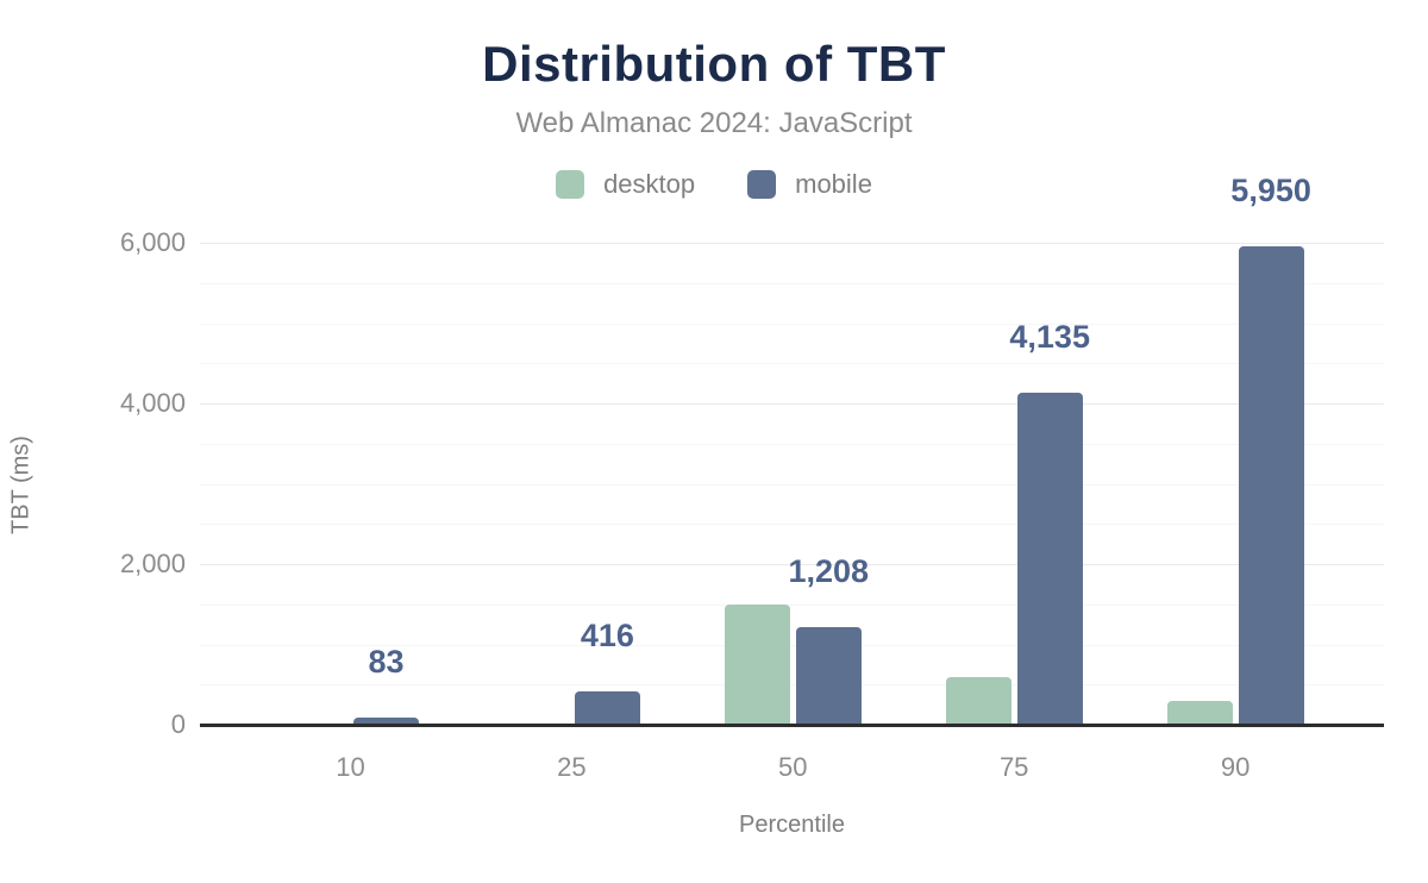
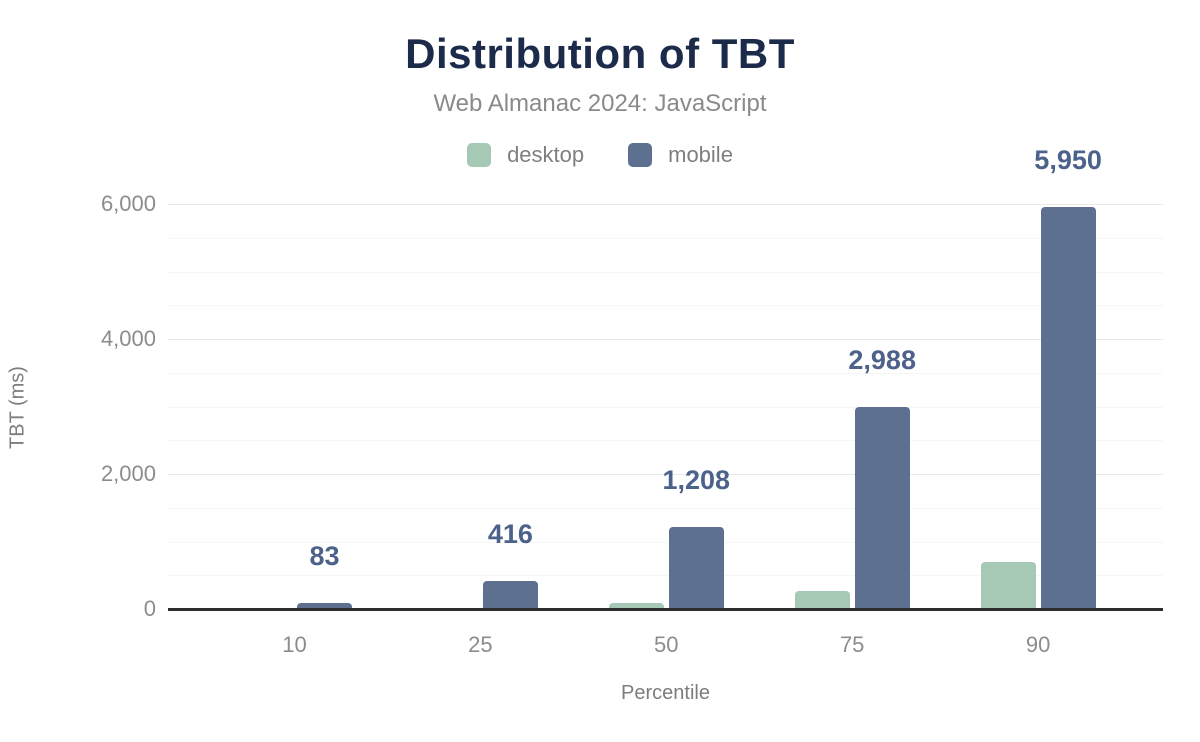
desktop/50: 1500 -> 100
desktop/75: 600 -> 300
mobile/75: 4,135 -> 2,988
desktop/90: 300 -> 700
